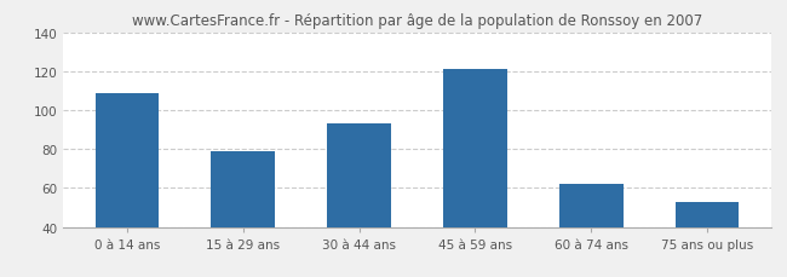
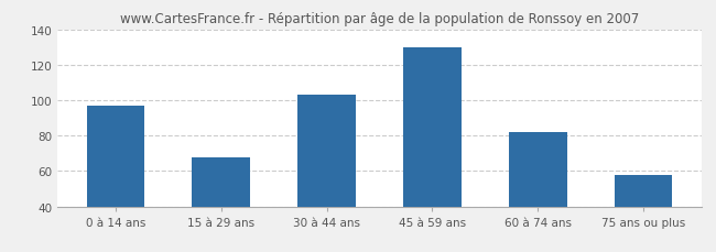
0 à 14 ans: 109 -> 97
15 à 29 ans: 79 -> 68
30 à 44 ans: 93 -> 103
45 à 59 ans: 121 -> 130
60 à 74 ans: 62 -> 82
75 ans ou plus: 53 -> 58
